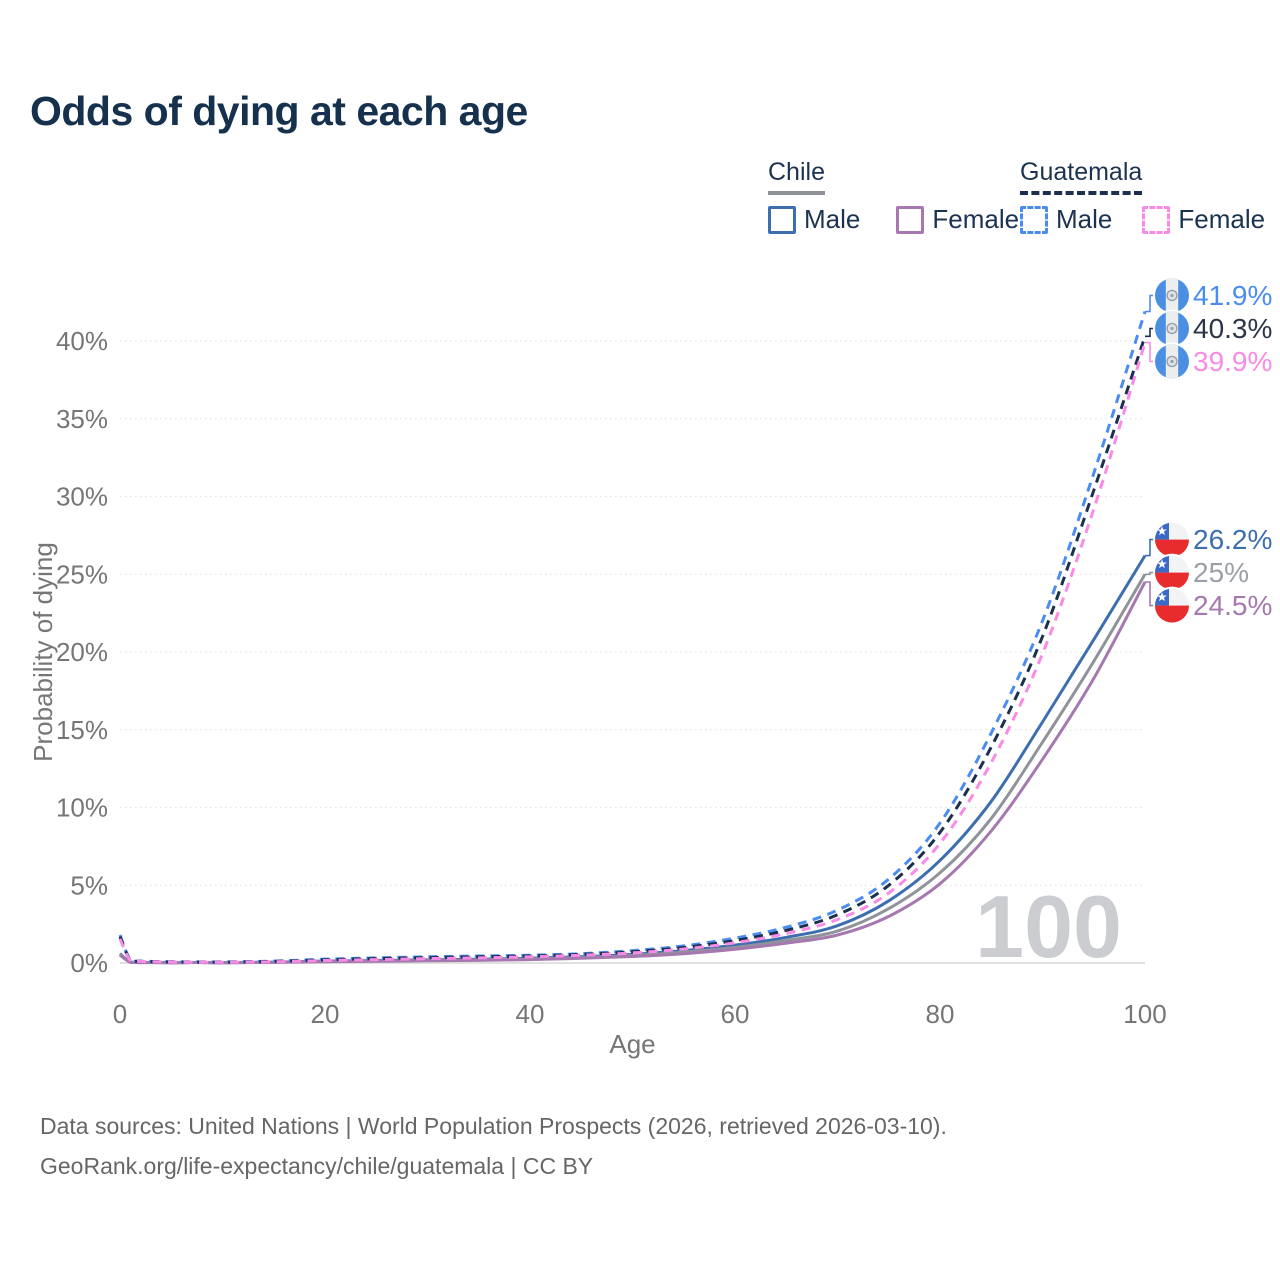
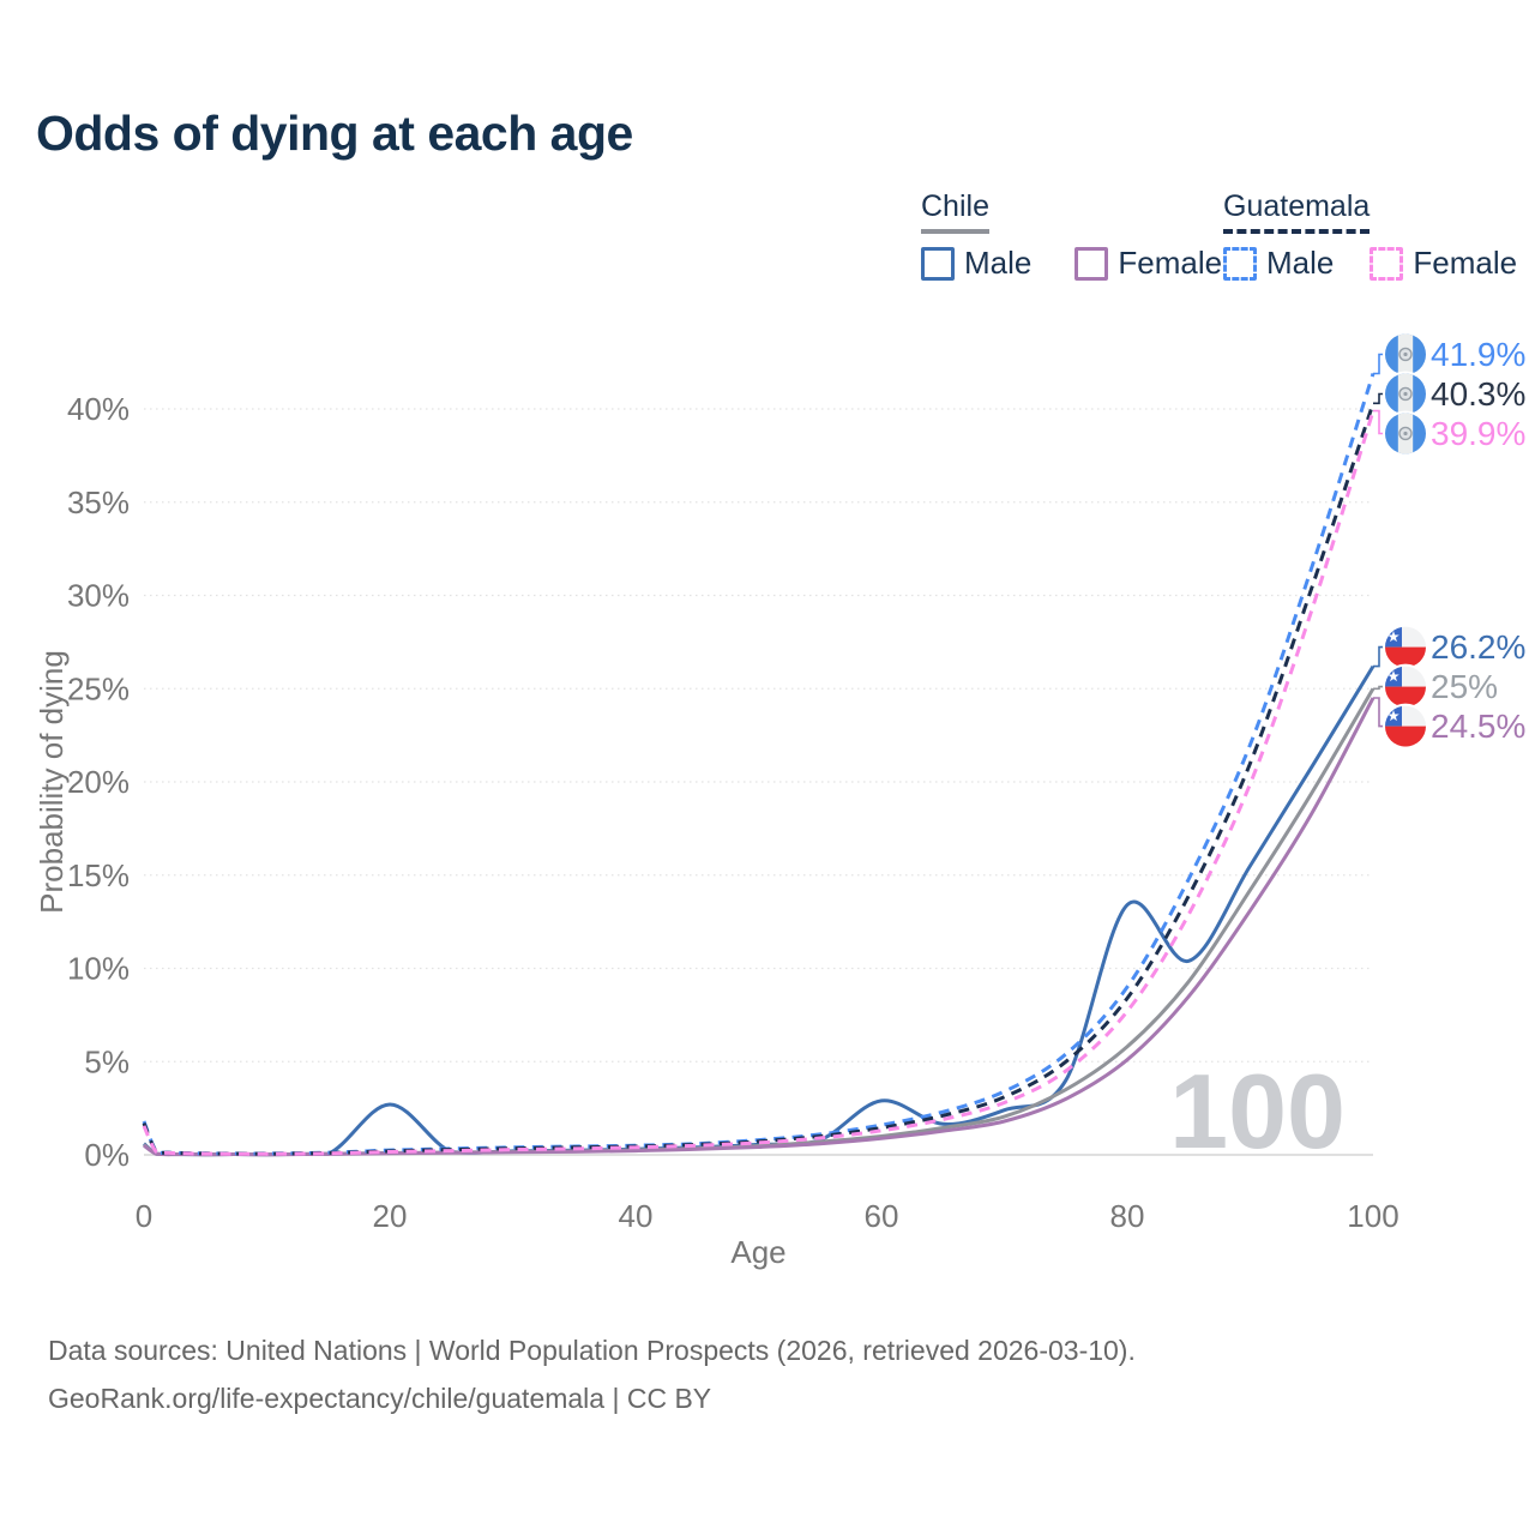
Chile Male/20: 0.1% -> 2.7%
Chile Male/60: 1.1% -> 2.9%
Chile Male/80: 6.6% -> 13.4%
